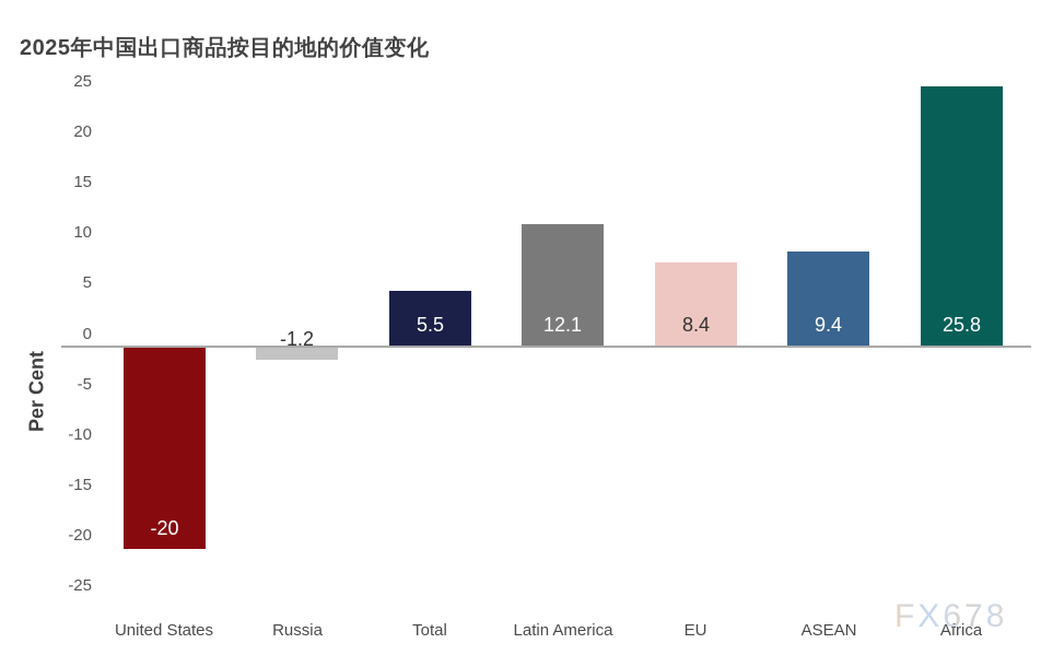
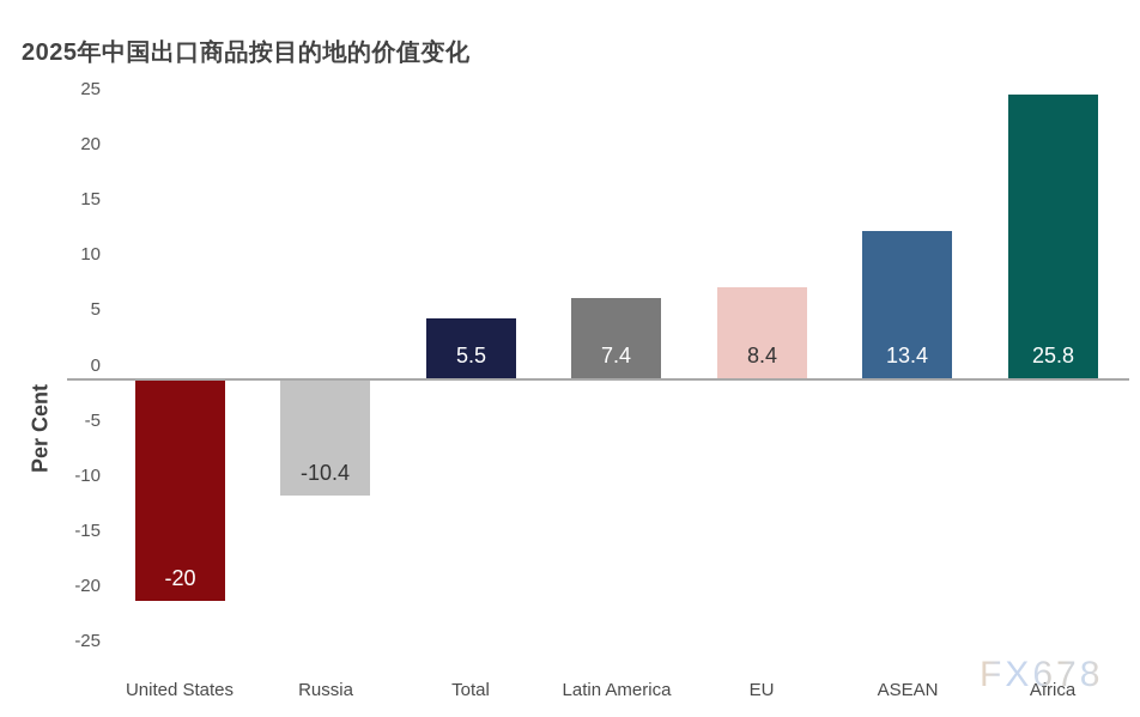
Russia: -1.2 -> -10.4
Latin America: 12.1 -> 7.4
ASEAN: 9.4 -> 13.4
